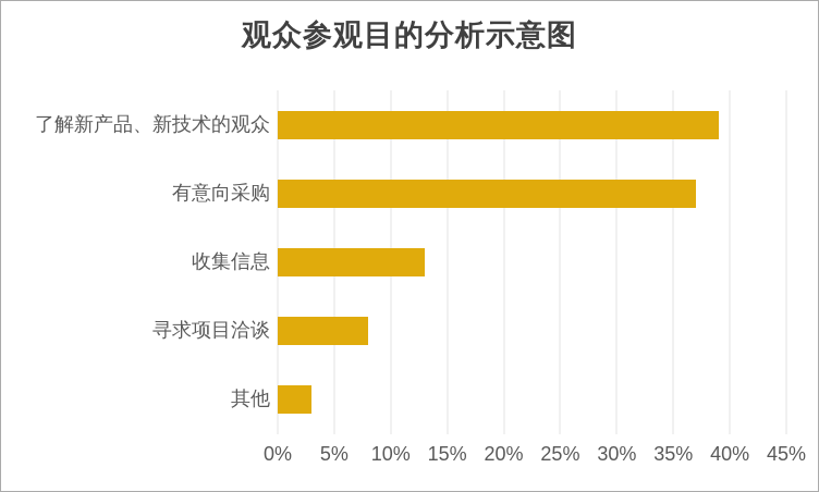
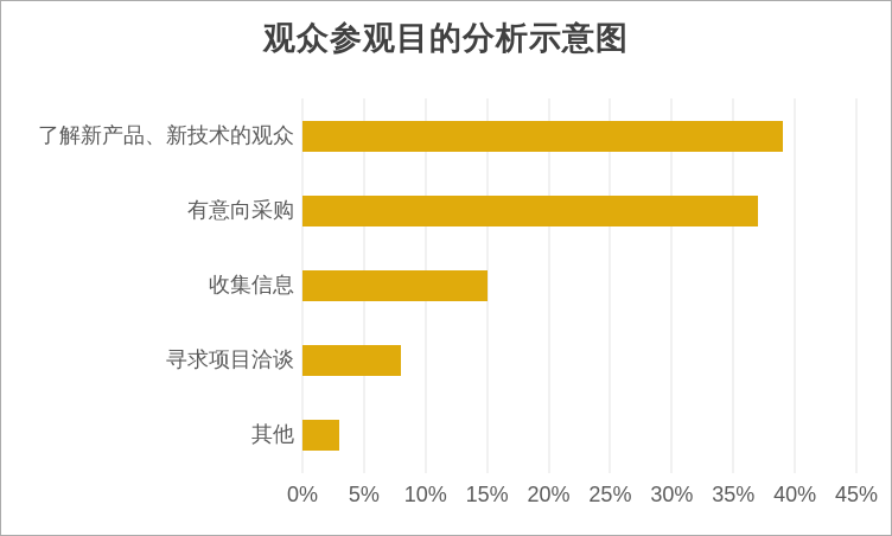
收集信息: 13% -> 15%
